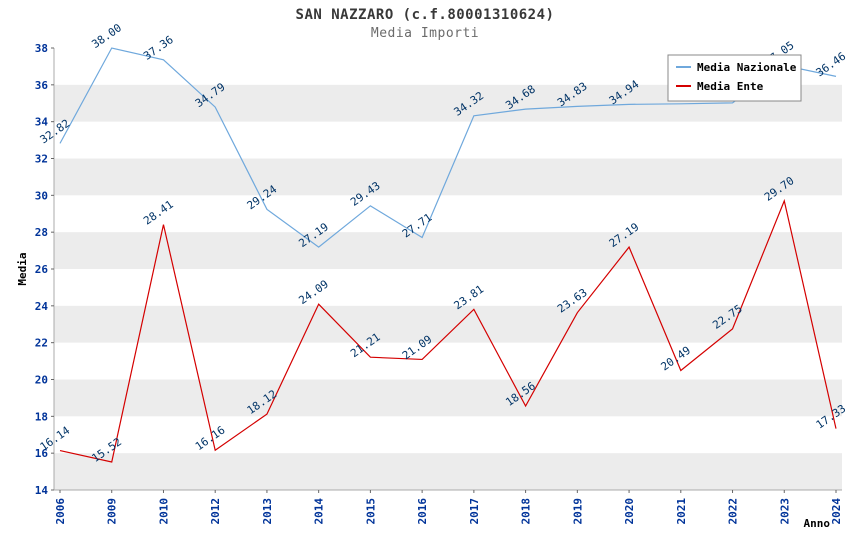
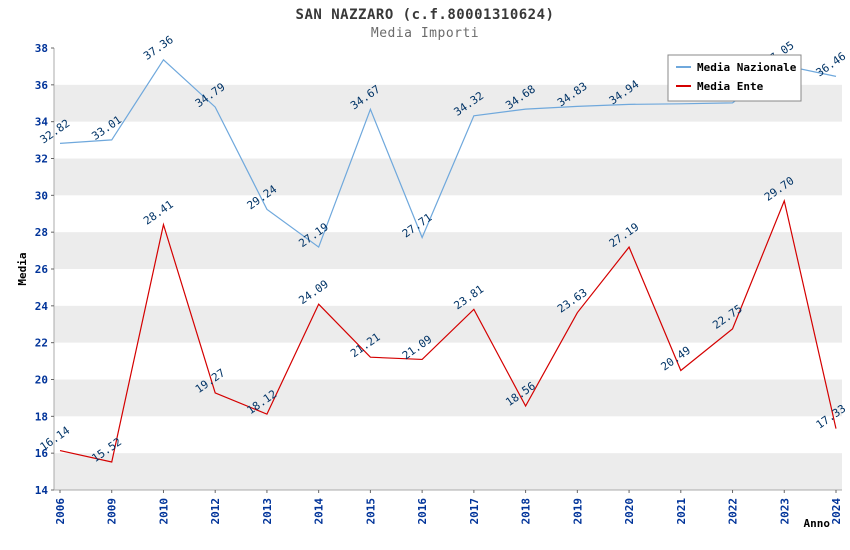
Media Nazionale/2009: 38.00 -> 33.01
Media Ente/2012: 16.16 -> 19.27
Media Nazionale/2015: 29.43 -> 34.67
